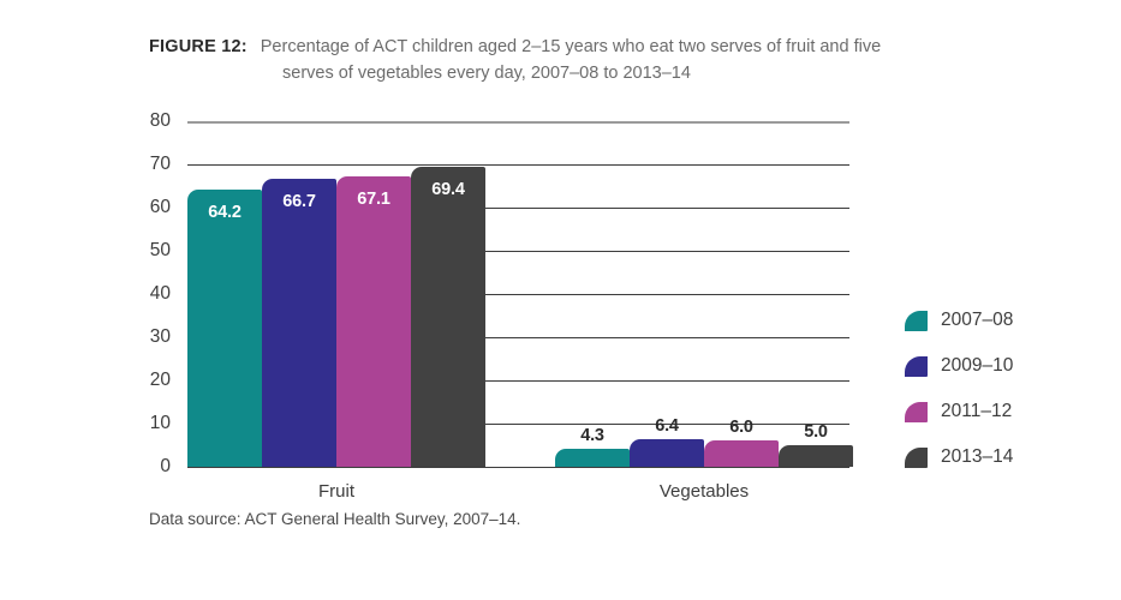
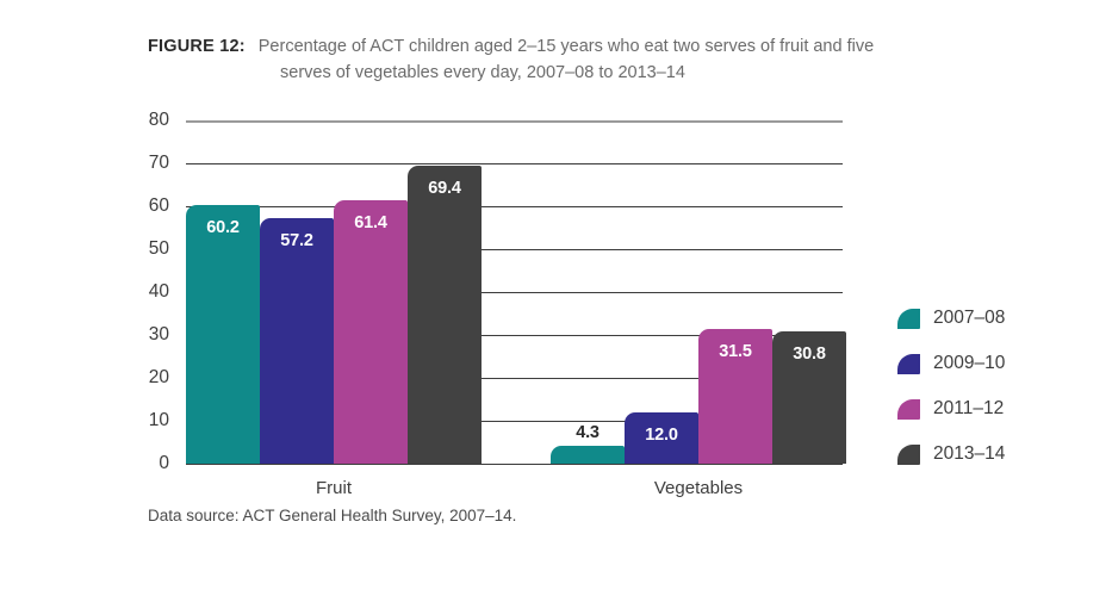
2007–08/Fruit: 64.2 -> 60.2
2009–10/Fruit: 66.7 -> 57.2
2011–12/Fruit: 67.1 -> 61.4
2009–10/Vegetables: 6.4 -> 12.0
2011–12/Vegetables: 6.0 -> 31.5
2013–14/Vegetables: 5.0 -> 30.8
